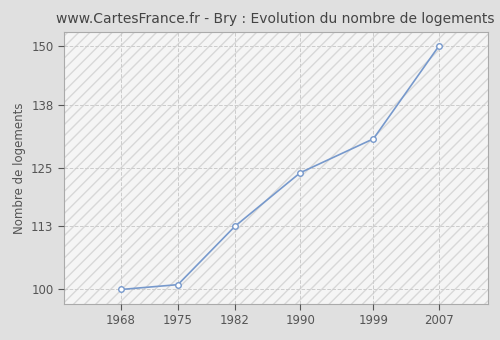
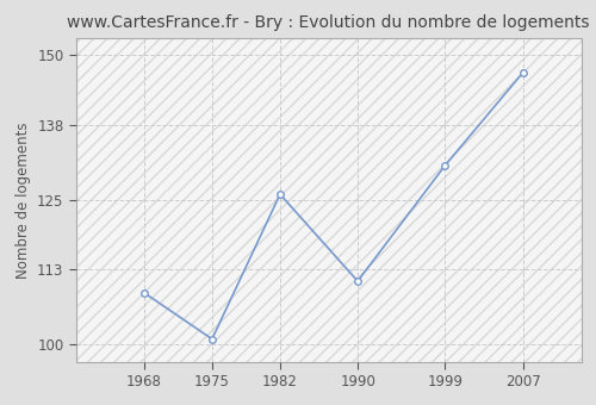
1968: 100 -> 109
1982: 113 -> 126
1990: 124 -> 111
2007: 150 -> 147
